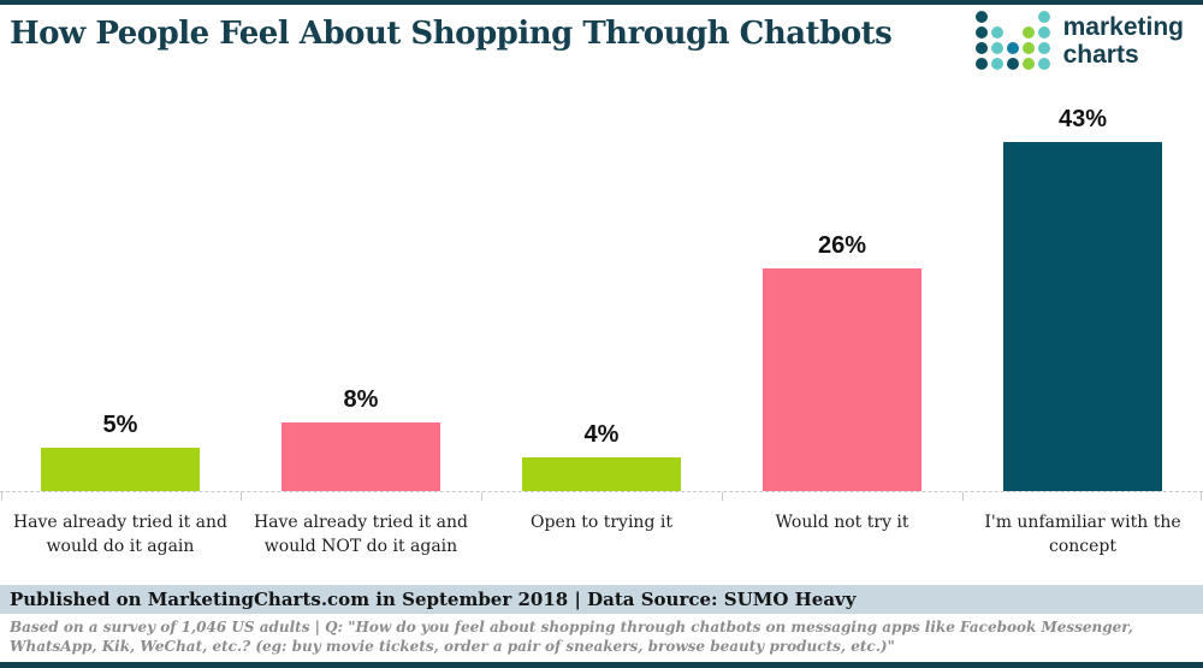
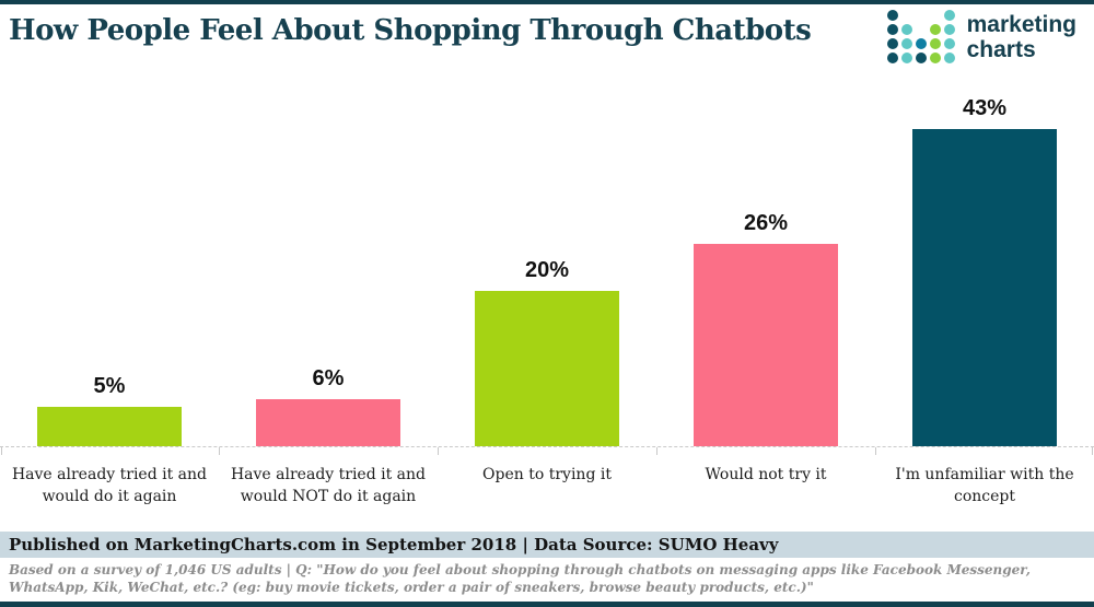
Have already tried it and would NOT do it again: 8% -> 6%
Open to trying it: 4% -> 20%
